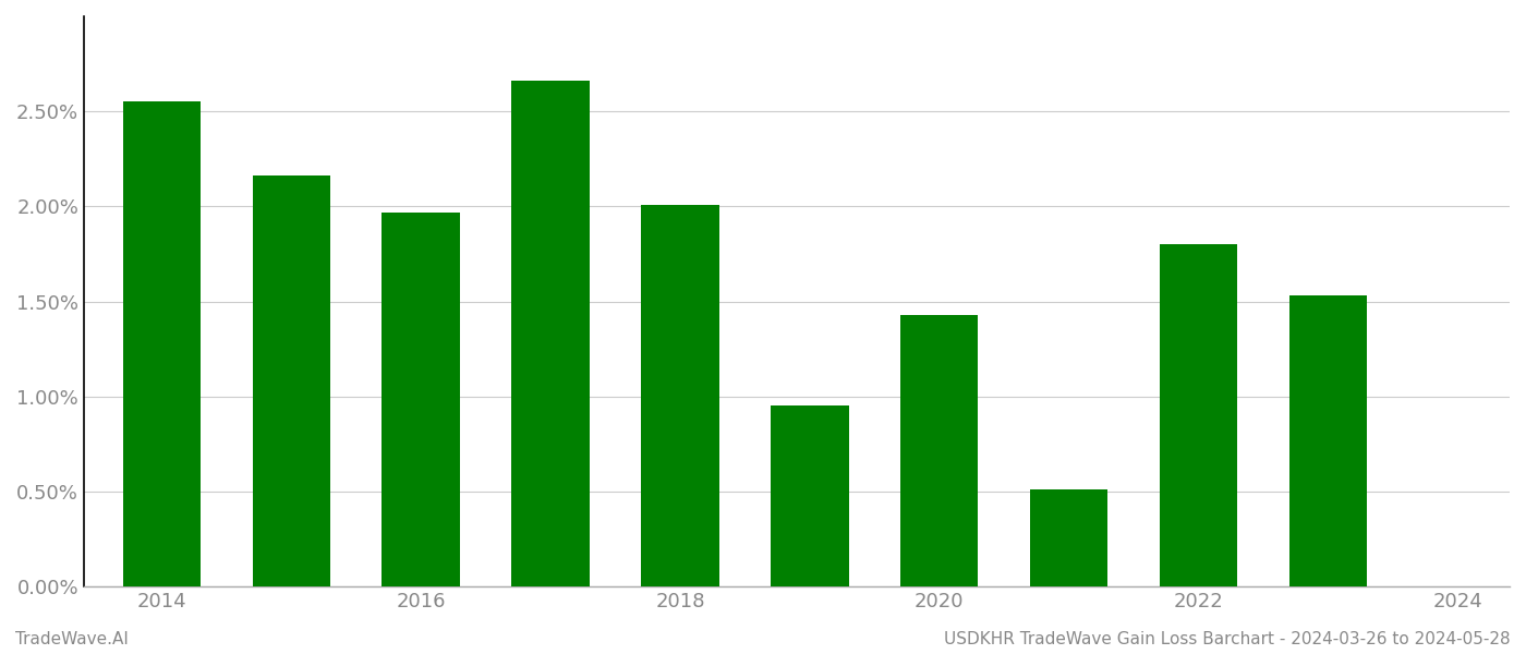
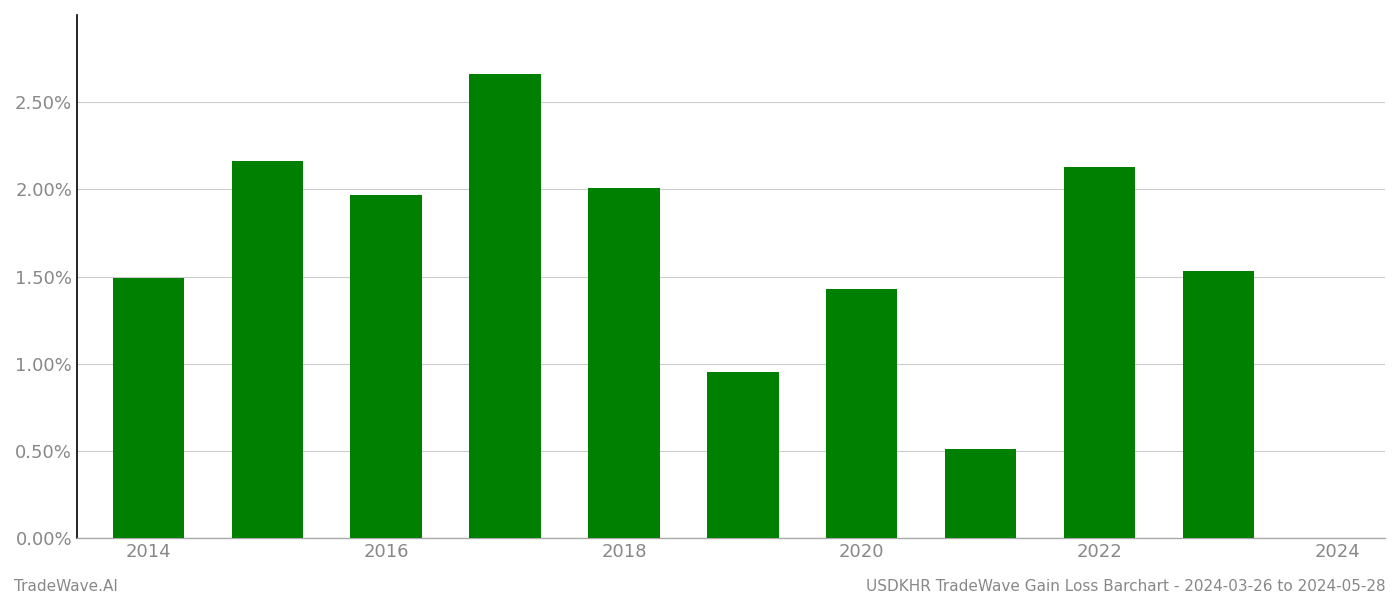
2014: 2.55% -> 1.49%
2022: 1.80% -> 2.13%
